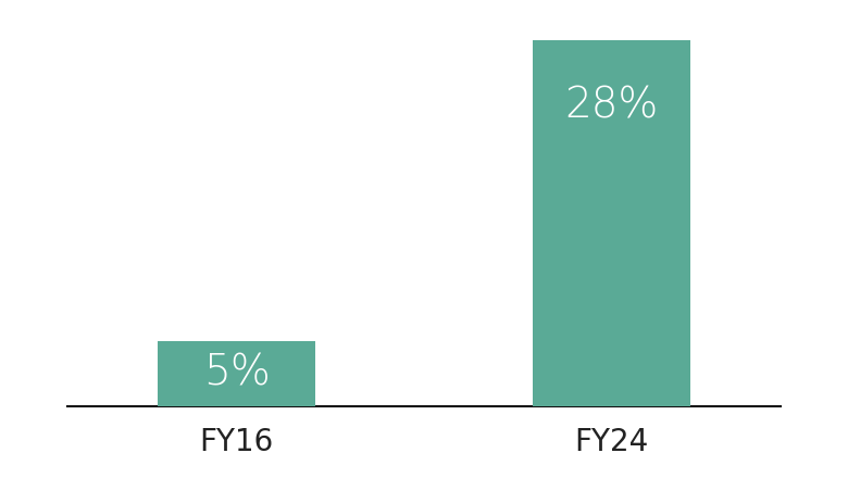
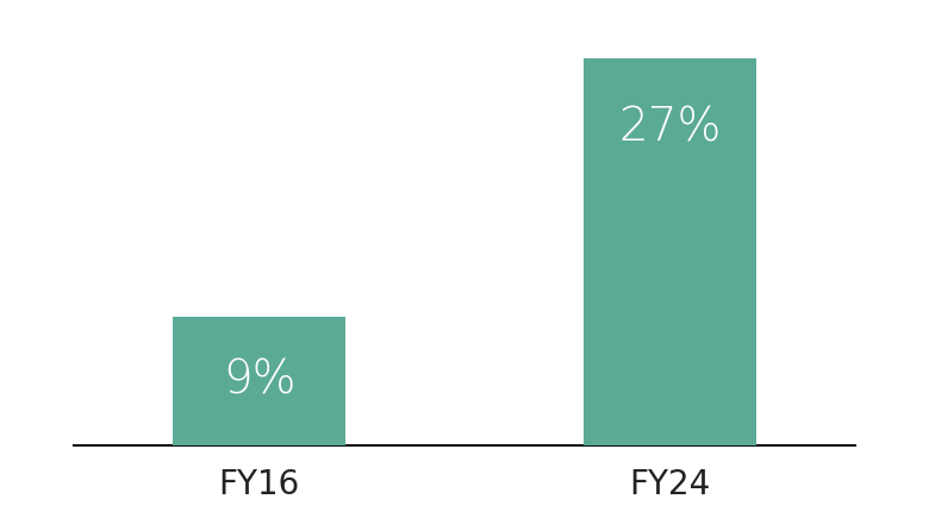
FY16: 5% -> 9%
FY24: 28% -> 27%
